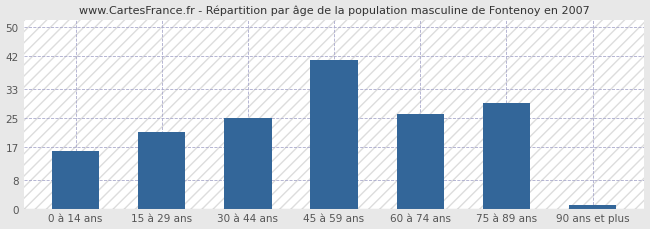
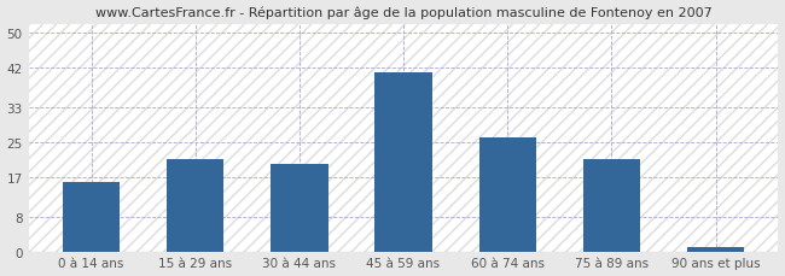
30 à 44 ans: 25 -> 20
75 à 89 ans: 29 -> 21
